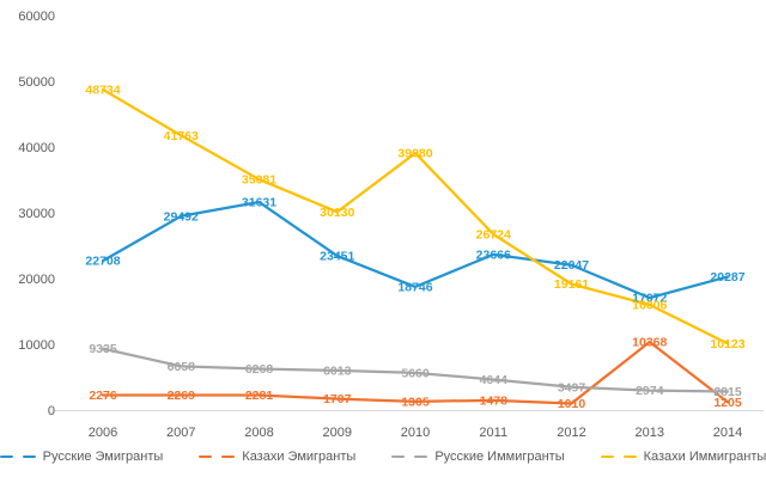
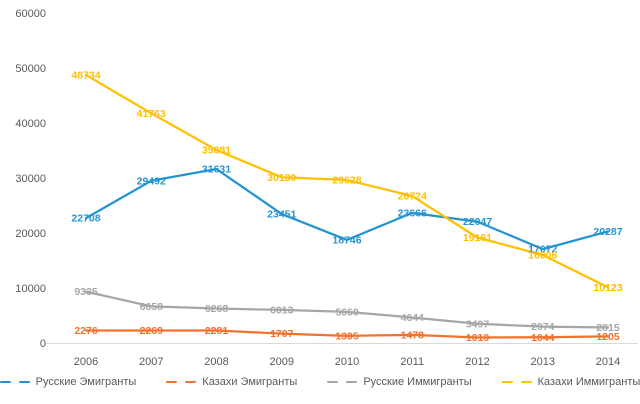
Казахи Иммигранты/2010: 39080 -> 29628
Казахи Эмигранты/2013: 10368 -> 1044
